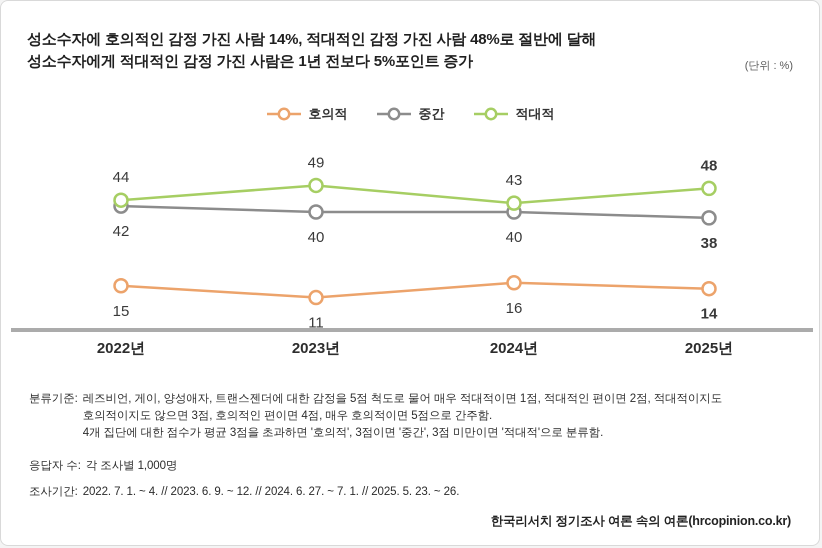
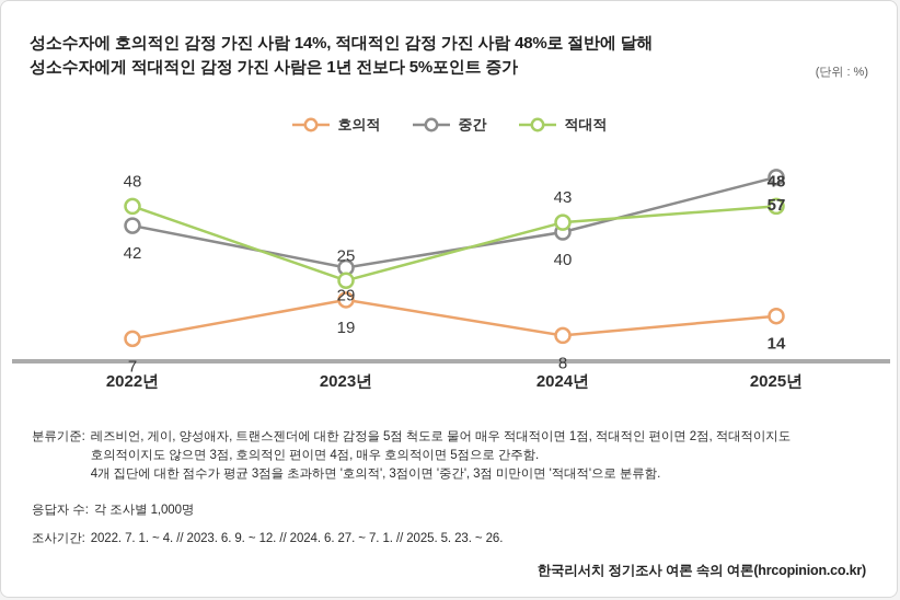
호의적/2022년: 15 -> 7
적대적/2022년: 44 -> 48
호의적/2023년: 11 -> 19
중간/2023년: 40 -> 29
적대적/2023년: 49 -> 25
호의적/2024년: 16 -> 8
중간/2025년: 38 -> 57
